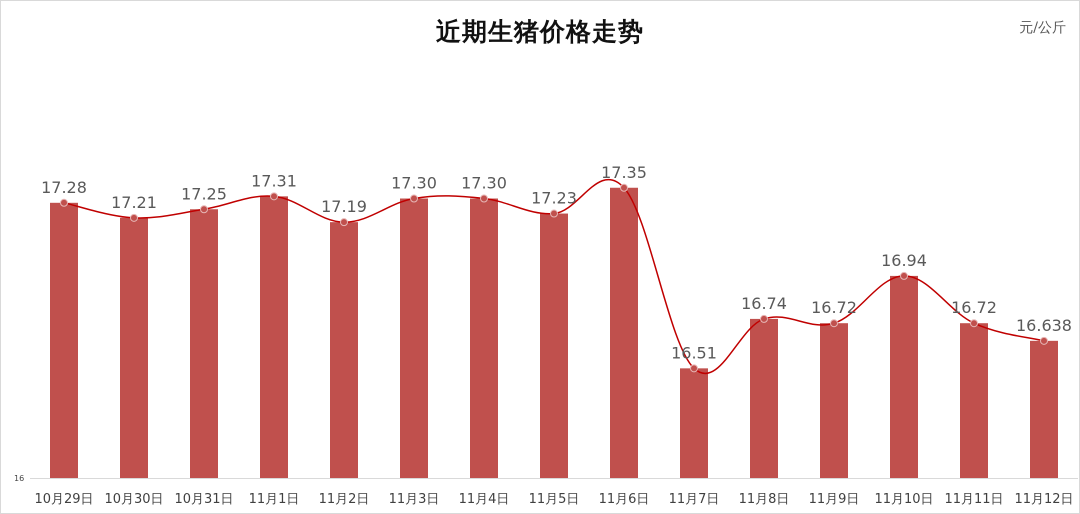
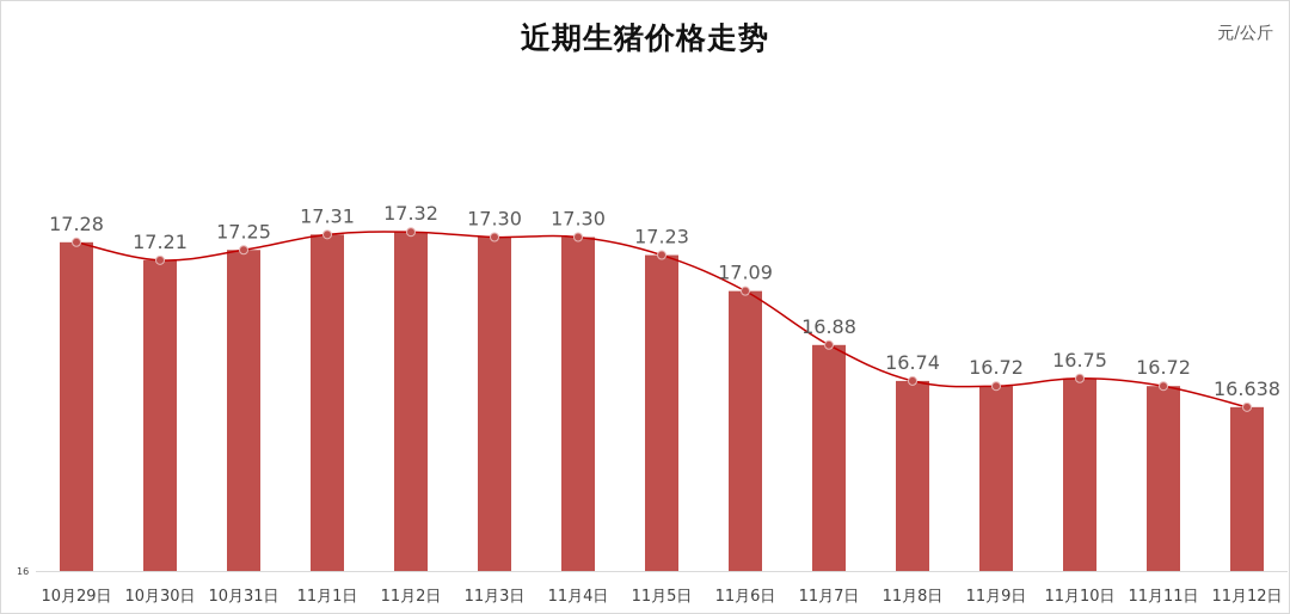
11月2日: 17.19 -> 17.32
11月6日: 17.35 -> 17.09
11月7日: 16.51 -> 16.88
11月10日: 16.94 -> 16.75
